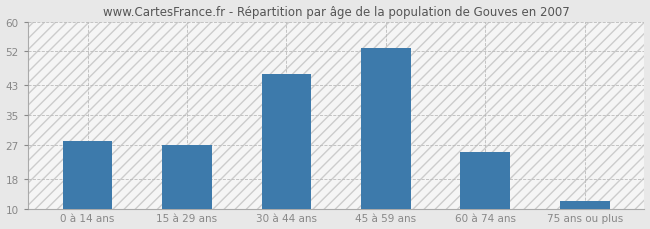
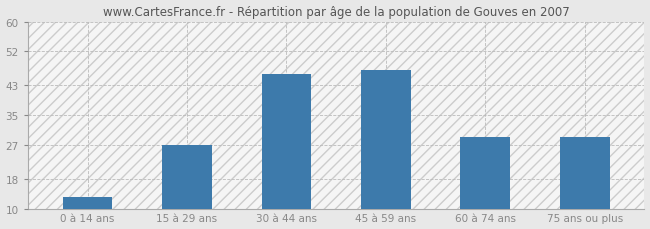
0 à 14 ans: 28 -> 13
45 à 59 ans: 53 -> 47
60 à 74 ans: 25 -> 29
75 ans ou plus: 12 -> 29
